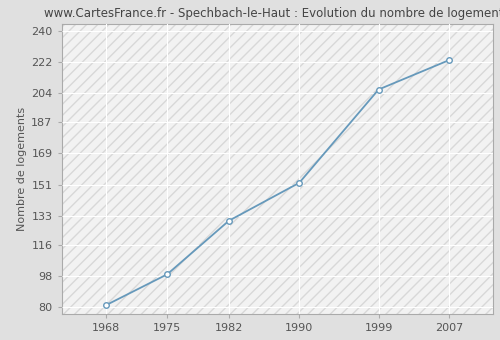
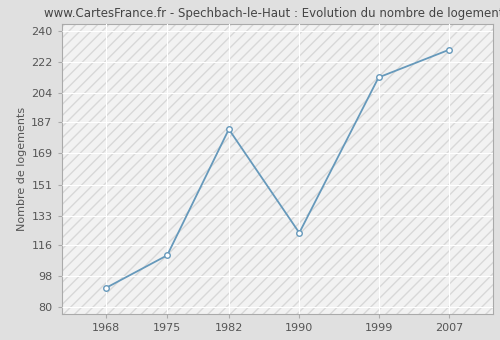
1968: 81 -> 91
1975: 99 -> 110
1982: 130 -> 183
1990: 152 -> 123
1999: 206 -> 213
2007: 223 -> 229
